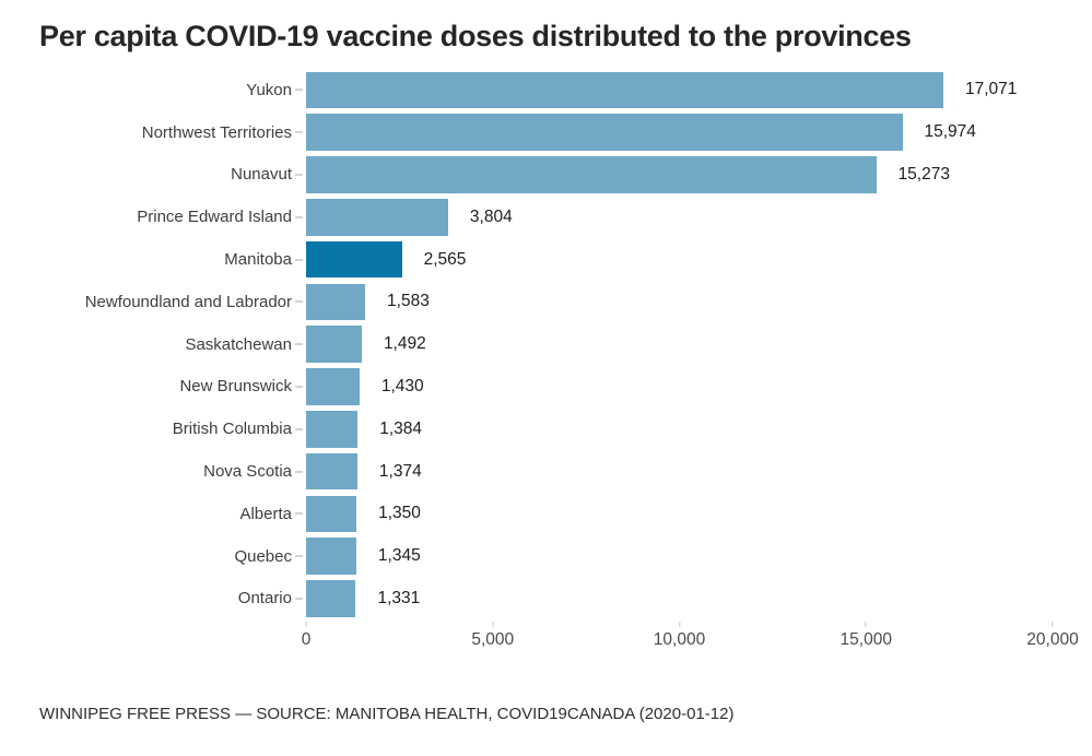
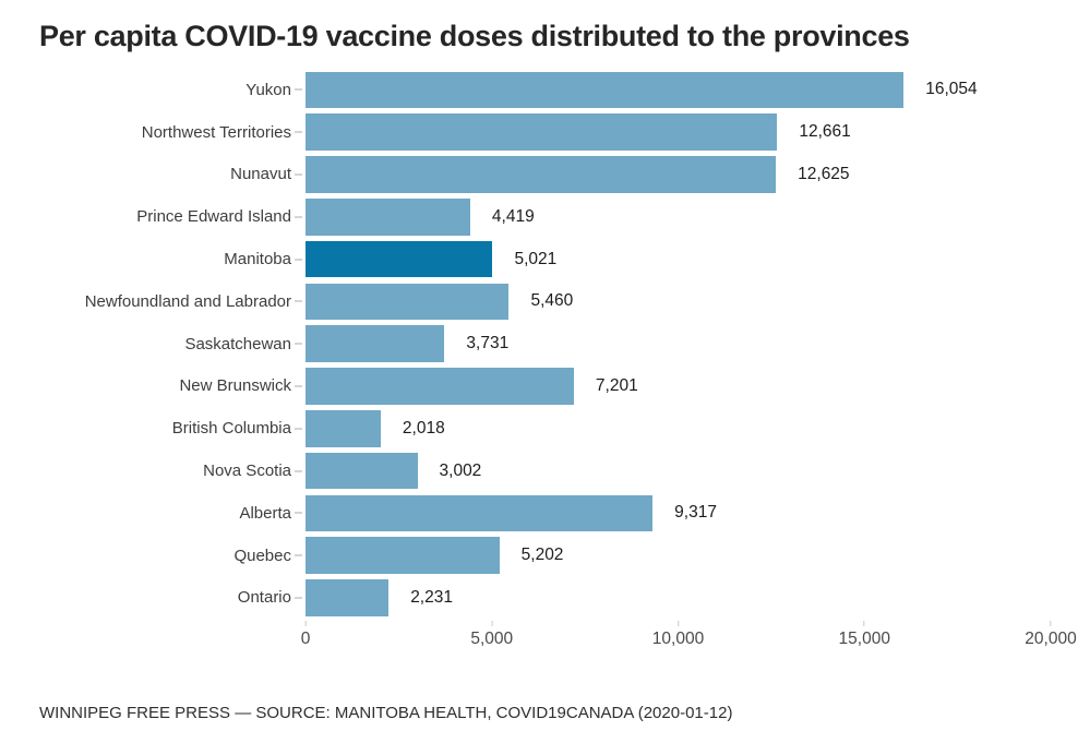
Yukon: 17,071 -> 16,054
Northwest Territories: 15,974 -> 12,661
Nunavut: 15,273 -> 12,625
Prince Edward Island: 3,804 -> 4,419
Manitoba: 2,565 -> 5,021
Newfoundland and Labrador: 1,583 -> 5,460
Saskatchewan: 1,492 -> 3,731
New Brunswick: 1,430 -> 7,201
British Columbia: 1,384 -> 2,018
Nova Scotia: 1,374 -> 3,002
Alberta: 1,350 -> 9,317
Quebec: 1,345 -> 5,202
Ontario: 1,331 -> 2,231
